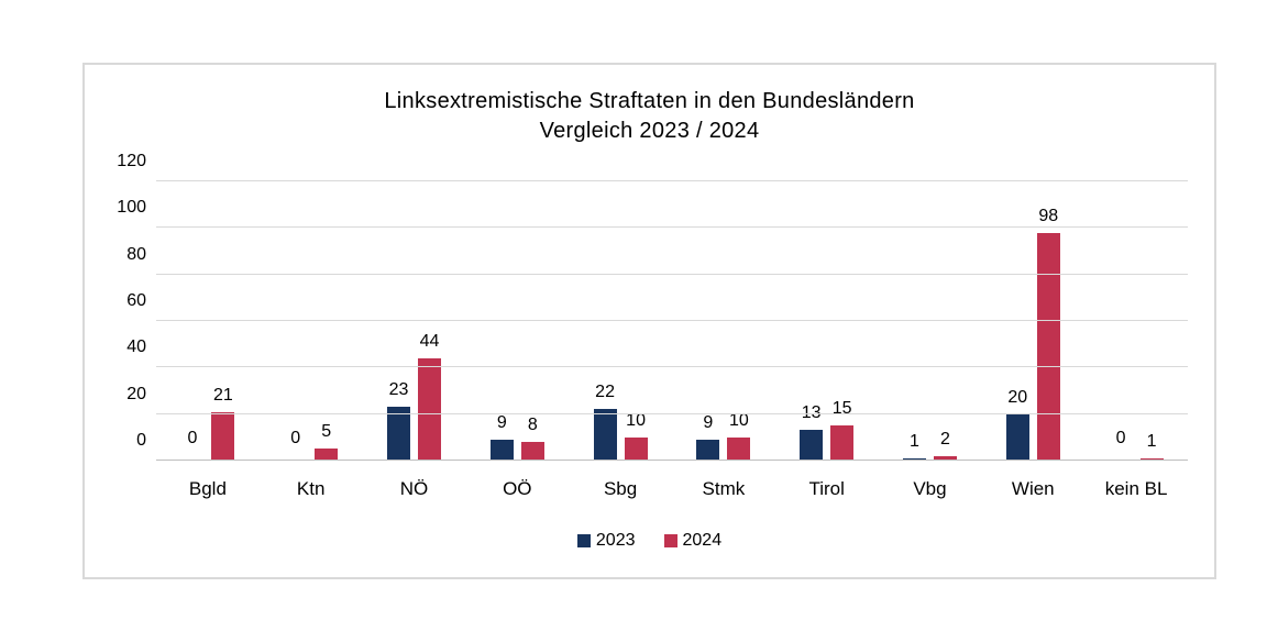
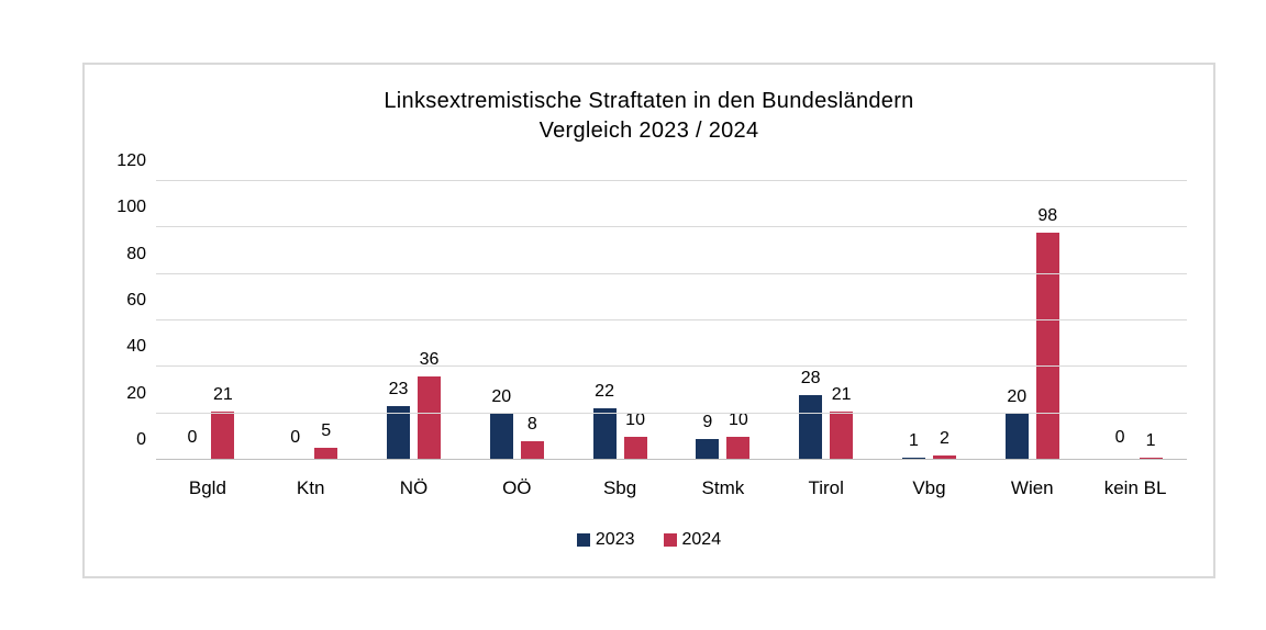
2024/NÖ: 44 -> 36
2023/OÖ: 9 -> 20
2023/Tirol: 13 -> 28
2024/Tirol: 15 -> 21
